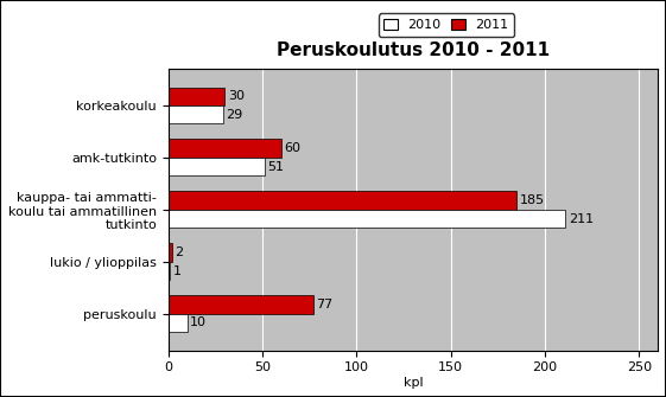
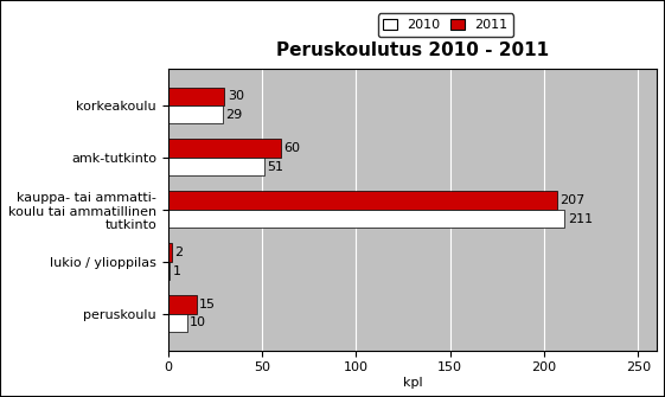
2011/kauppa- tai ammatti- koulu tai ammatillinen tutkinto: 185 -> 207
2011/peruskoulu: 77 -> 15
